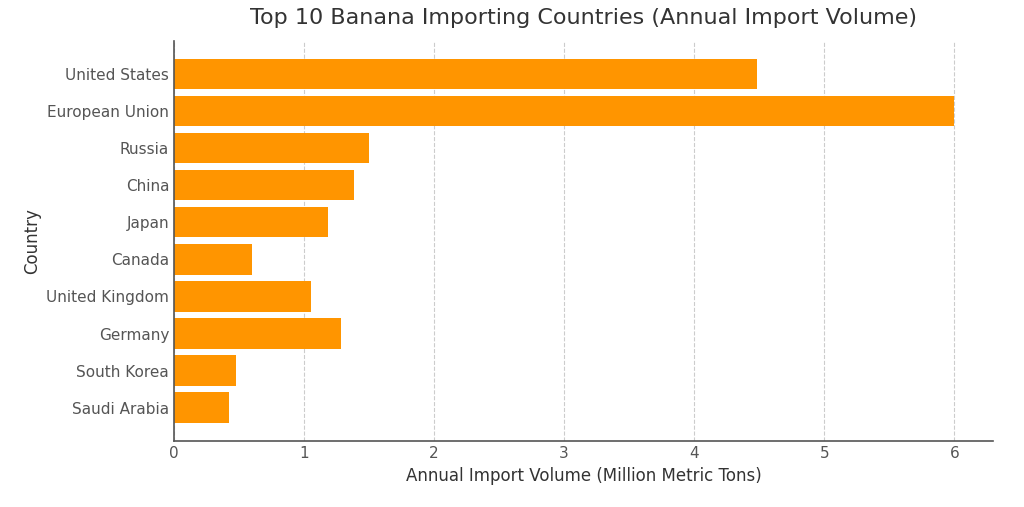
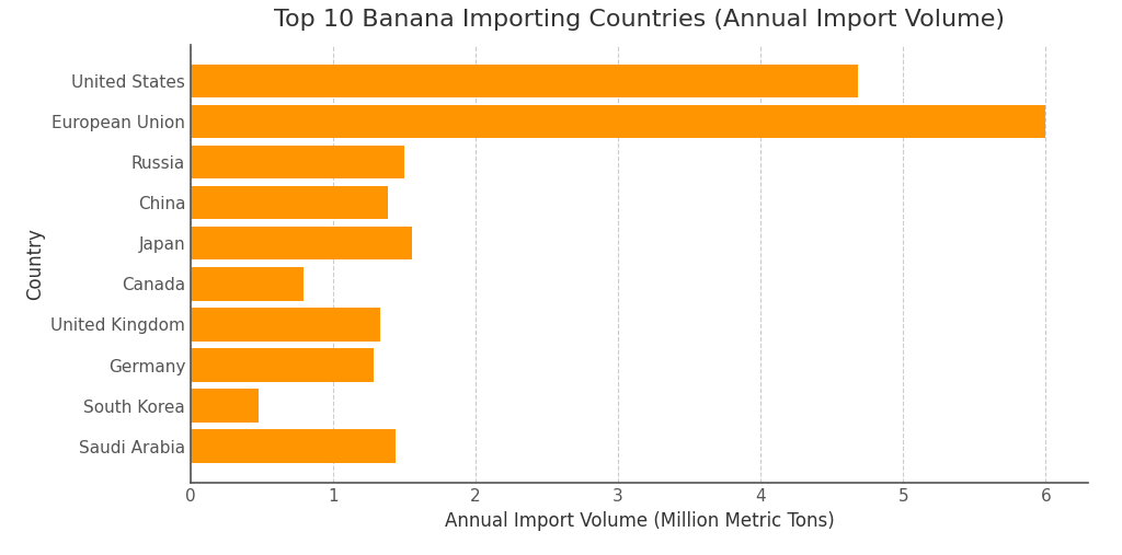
United States: 4.48 -> 4.68
Japan: 1.18 -> 1.55
Canada: 0.60 -> 0.79
United Kingdom: 1.05 -> 1.33
Saudi Arabia: 0.42 -> 1.44
